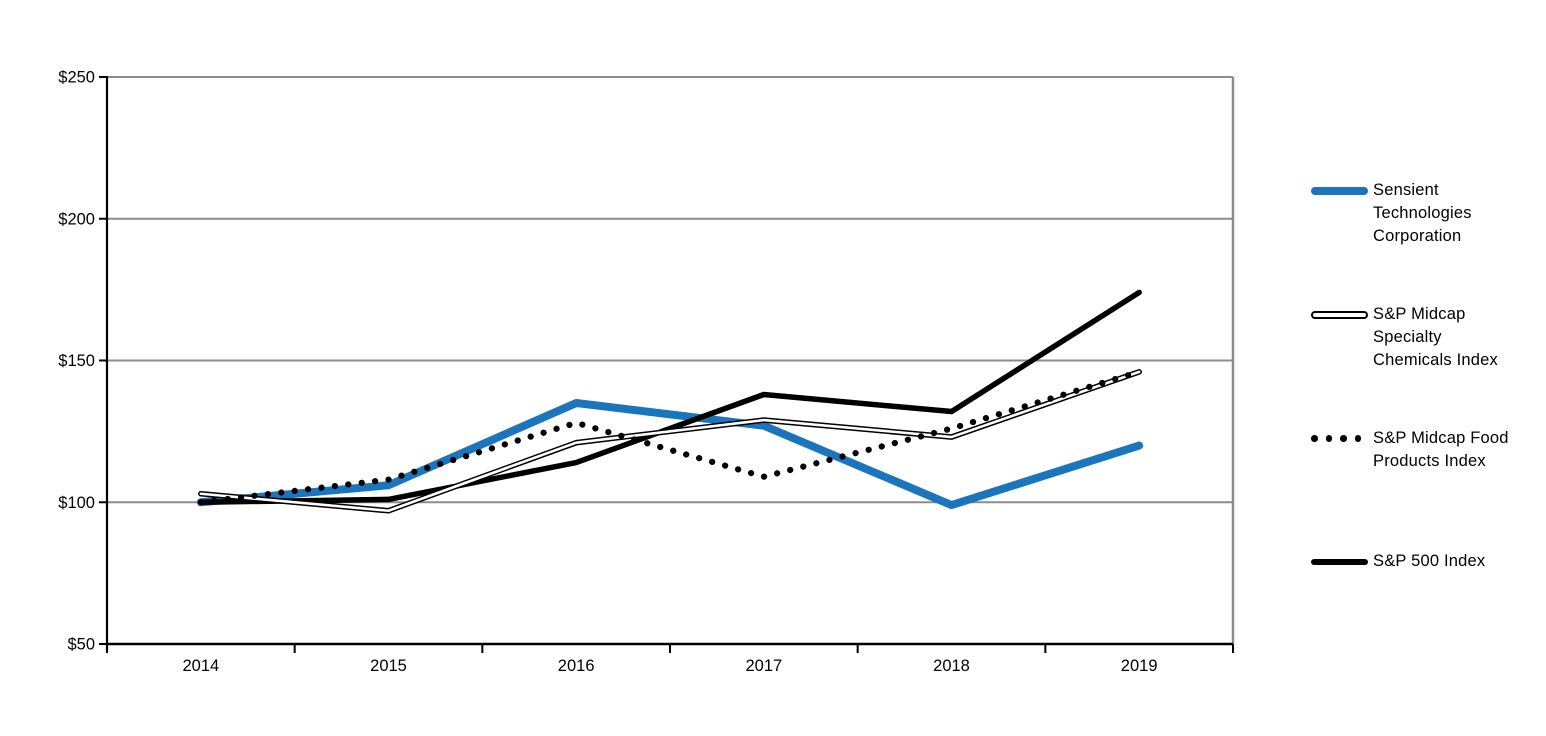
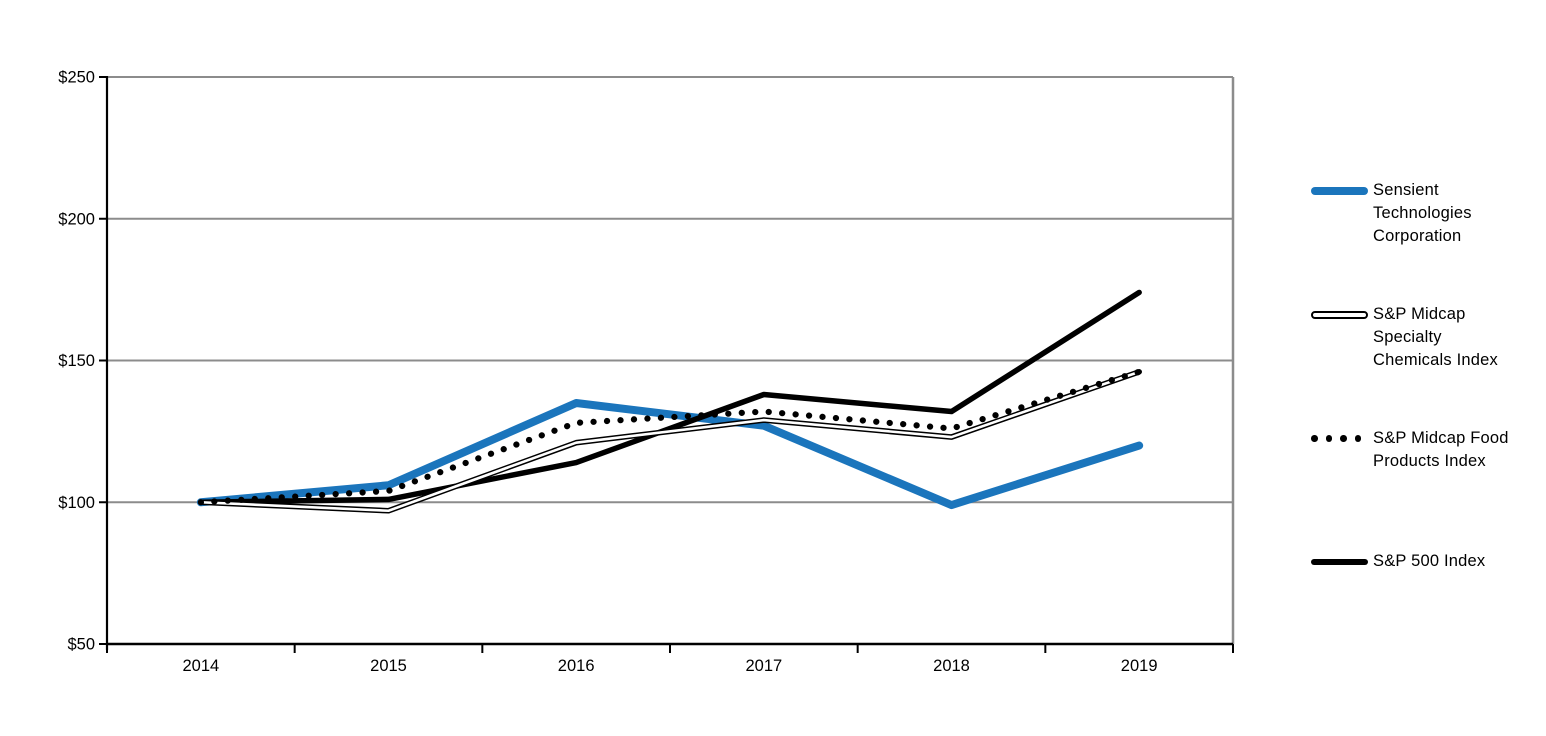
S&P Midcap Specialty Chemicals Index/2014: $103 -> $100
S&P Midcap Food Products Index/2015: $108 -> $104
S&P Midcap Food Products Index/2017: $109 -> $132
